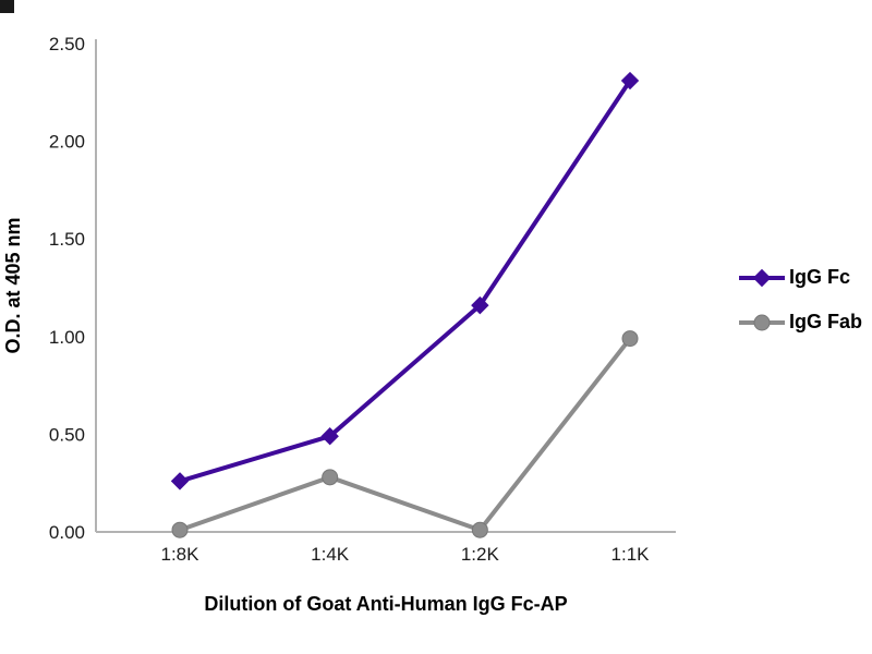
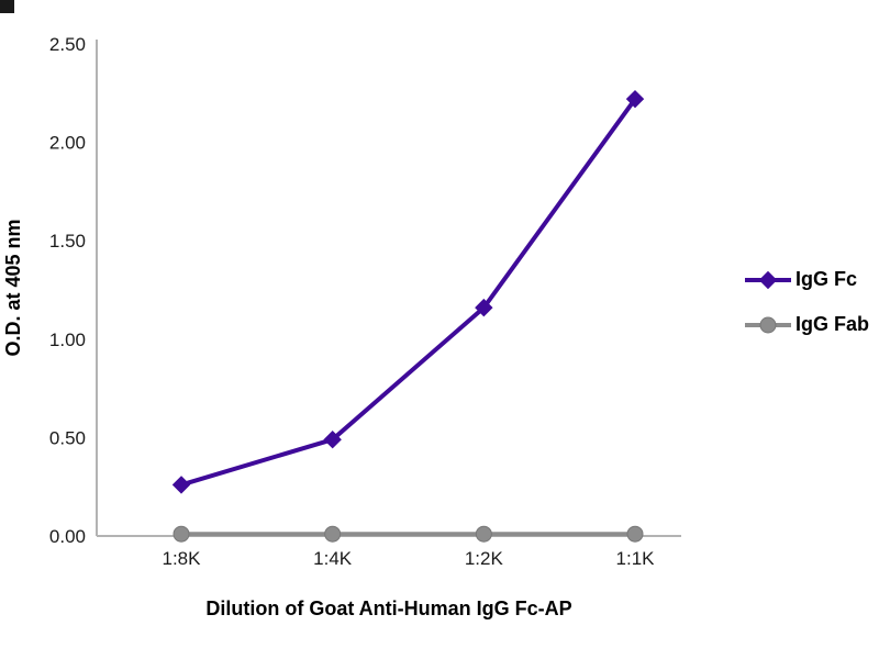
IgG Fab/1:4K: 0.28 -> 0.01
IgG Fc/1:1K: 2.31 -> 2.22
IgG Fab/1:1K: 0.99 -> 0.01
